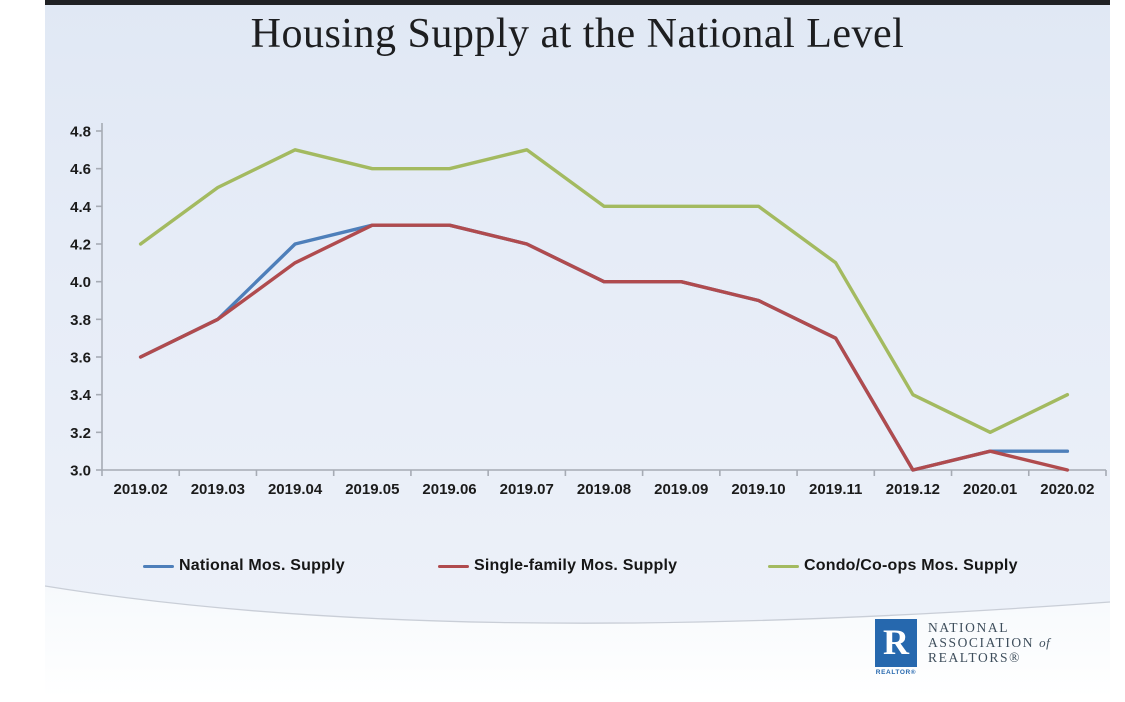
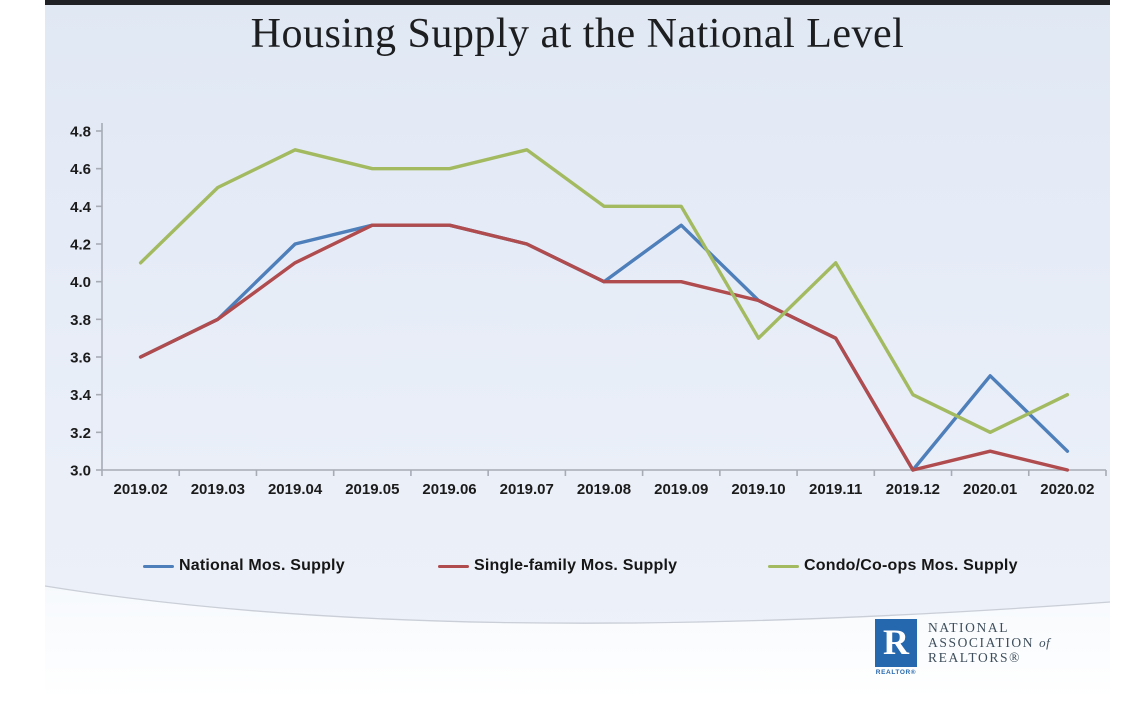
Condo/Co-ops Mos. Supply/2019.02: 4.2 -> 4.1
National Mos. Supply/2019.09: 4.0 -> 4.3
Condo/Co-ops Mos. Supply/2019.10: 4.4 -> 3.7
National Mos. Supply/2020.01: 3.1 -> 3.5
